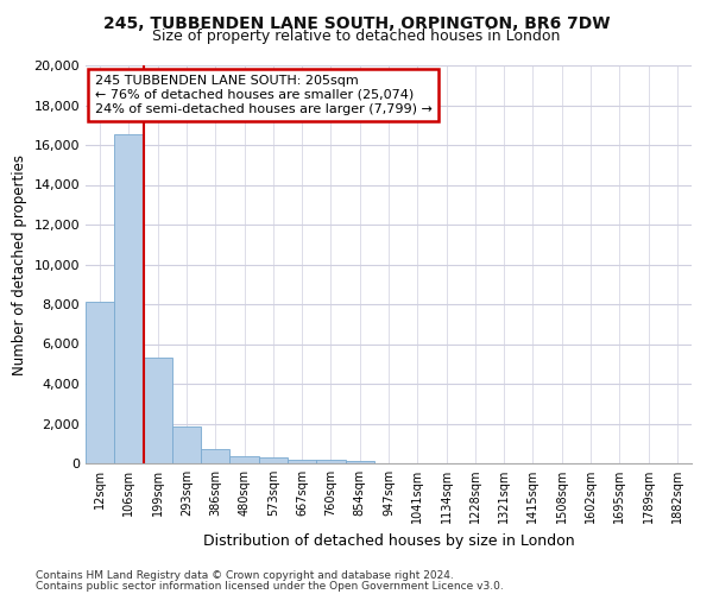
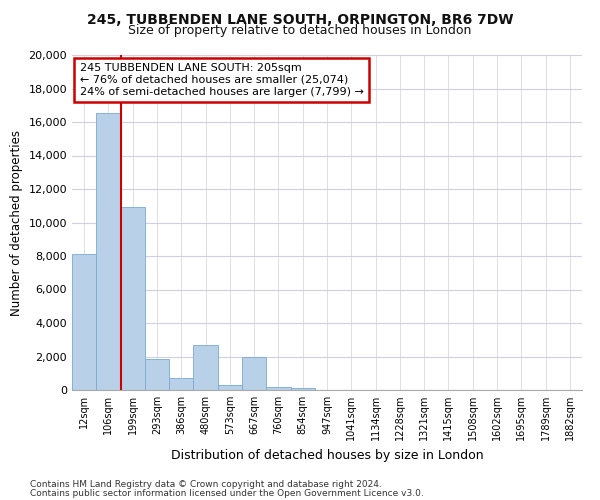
199sqm: 5,300 -> 10,900
480sqm: 400 -> 2,700
667sqm: 200 -> 2,000
